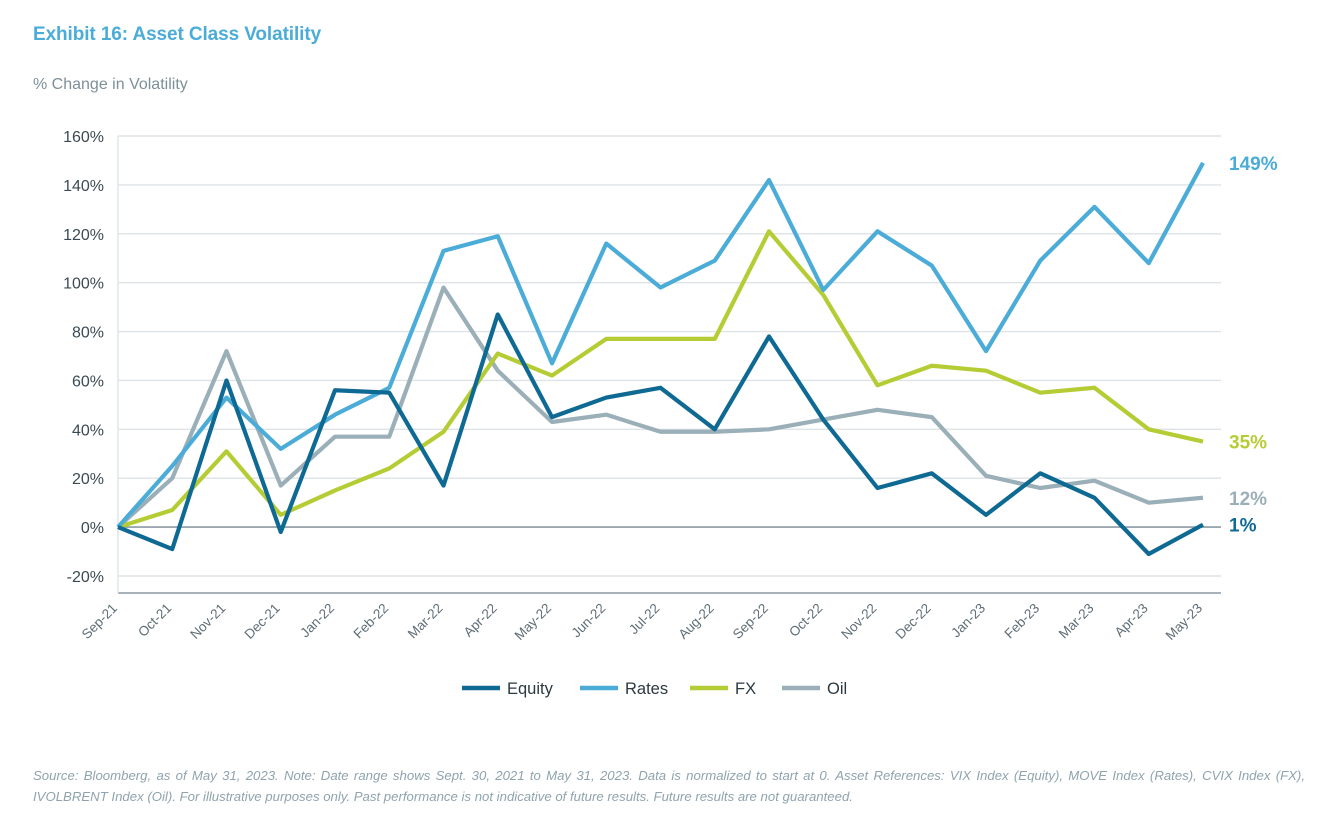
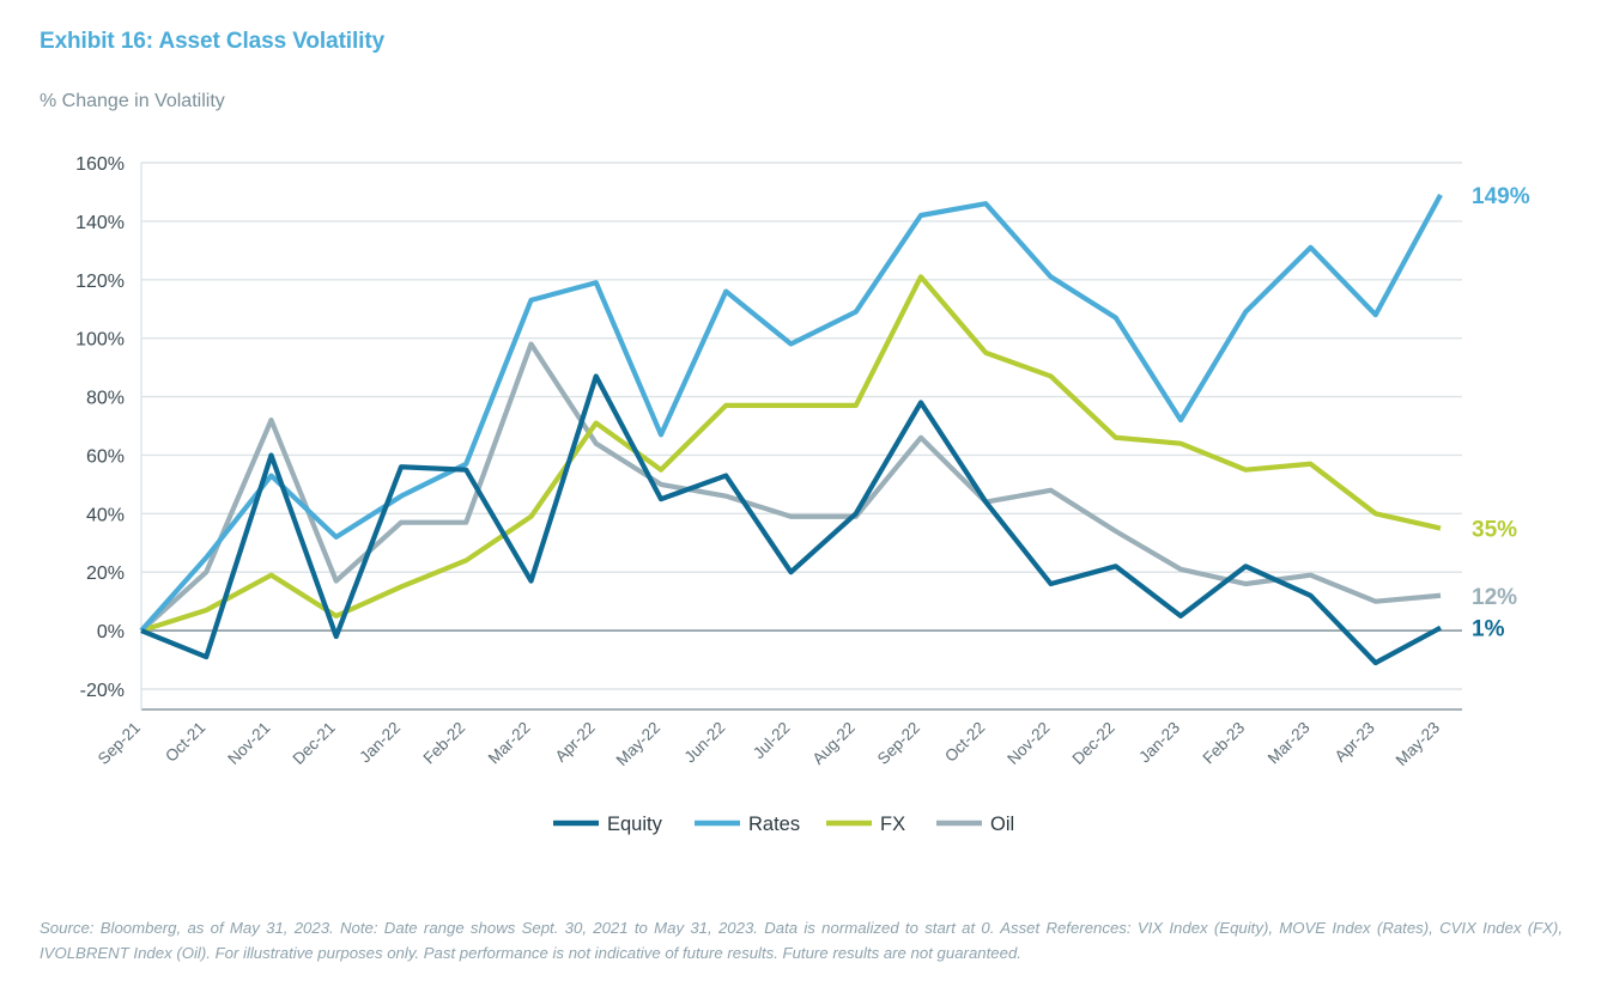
FX/Nov-21: 31% -> 19%
FX/May-22: 62% -> 55%
Oil/May-22: 43% -> 50%
Equity/Jul-22: 57% -> 20%
Oil/Sep-22: 40% -> 66%
Rates/Oct-22: 97% -> 146%
FX/Nov-22: 58% -> 87%
Oil/Dec-22: 45% -> 34%
